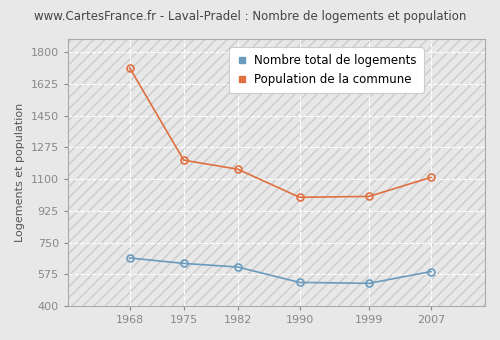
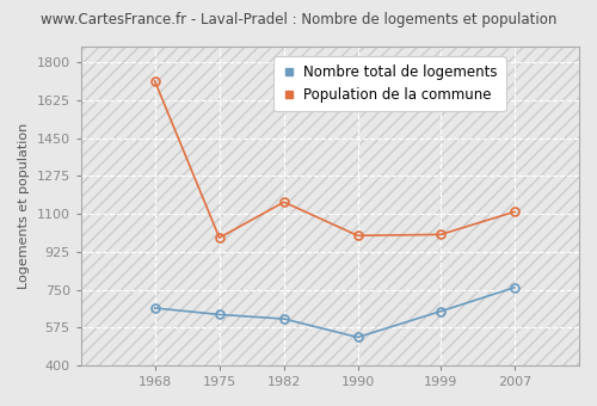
Population de la commune/1975: 1200 -> 990
Nombre total de logements/1999: 520 -> 650
Nombre total de logements/2007: 590 -> 760
